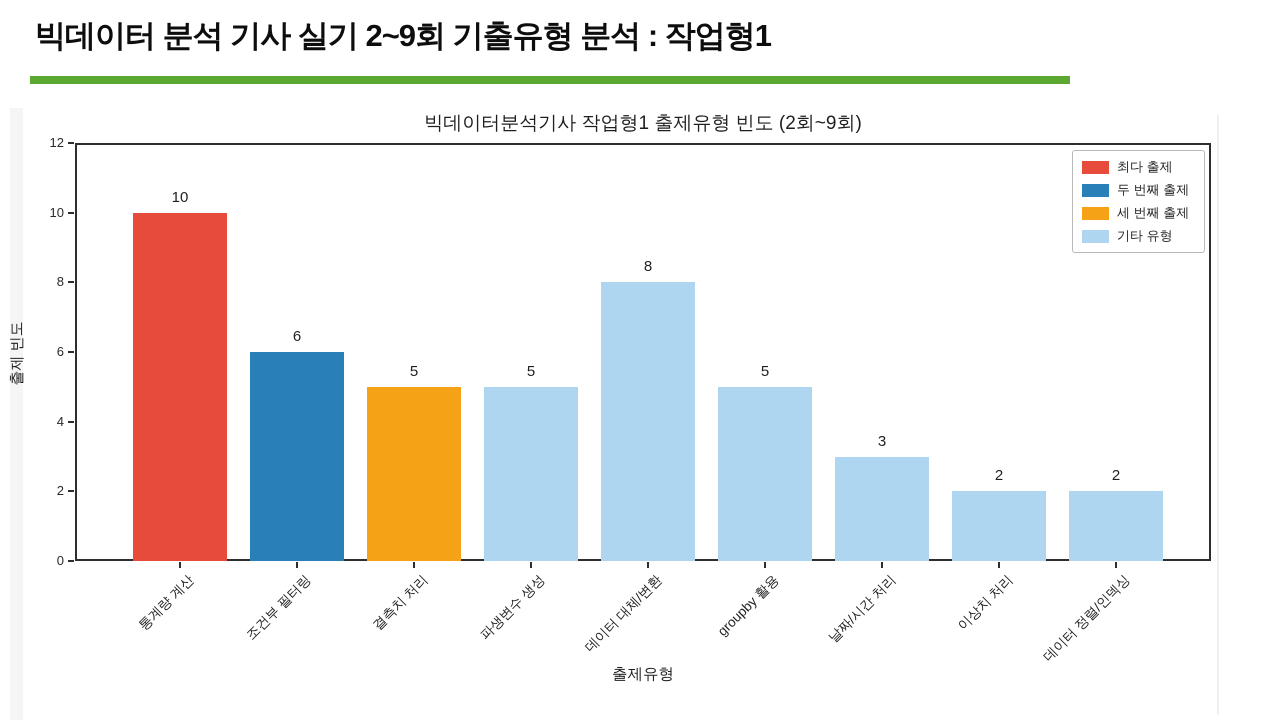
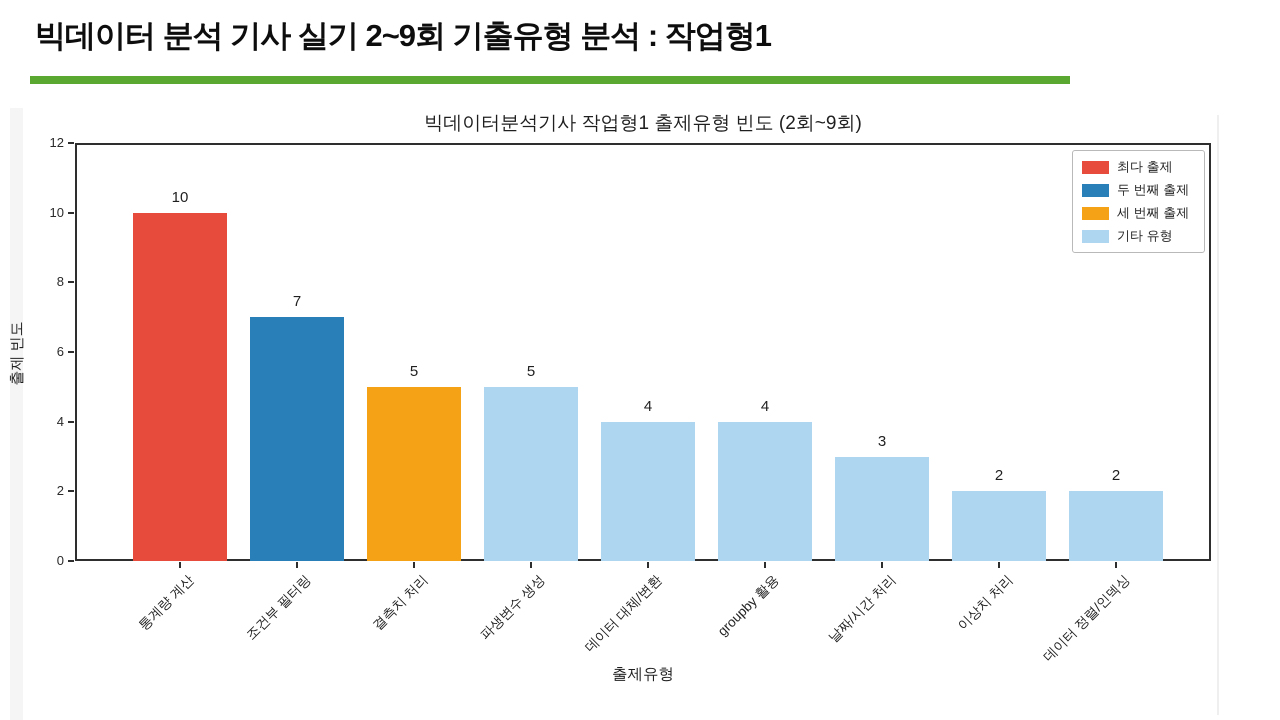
조건부 필터링: 6 -> 7
데이터 대체/변환: 8 -> 4
groupby 활용: 5 -> 4
